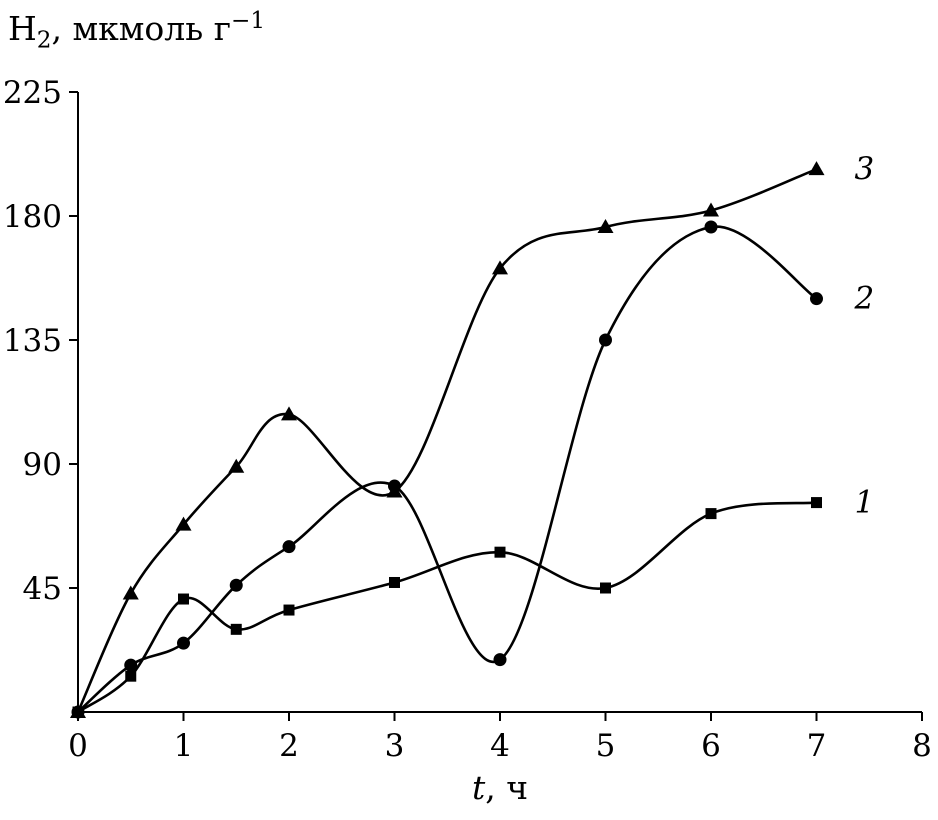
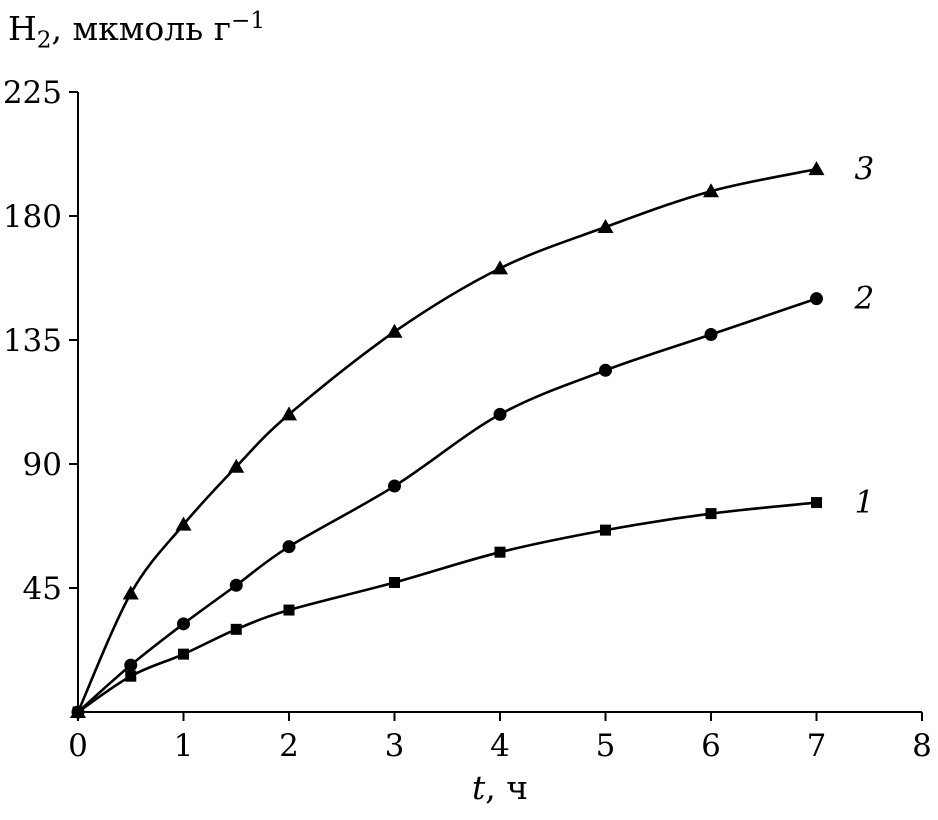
1/1: 41 -> 21
2/1: 25 -> 32
3/3: 80 -> 138
2/4: 19 -> 108
1/5: 45 -> 66
2/5: 135 -> 124
2/6: 176 -> 137
3/6: 182 -> 189
